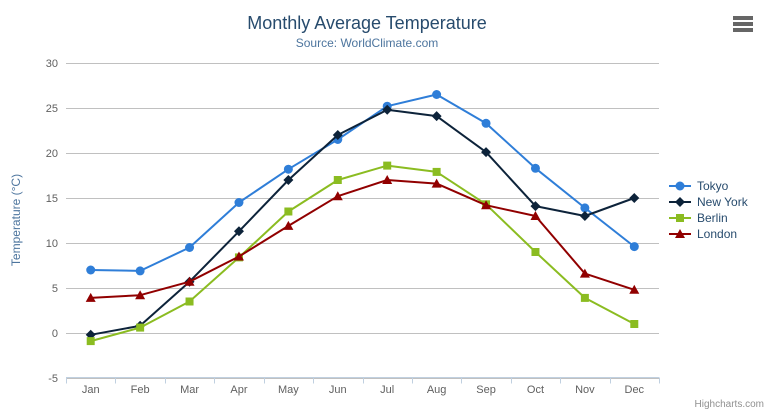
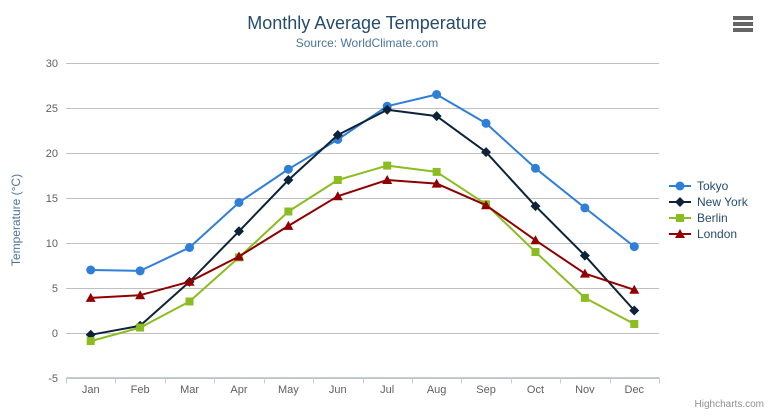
London/Oct: 13 -> 10
New York/Nov: 13 -> 9
New York/Dec: 15 -> 2
